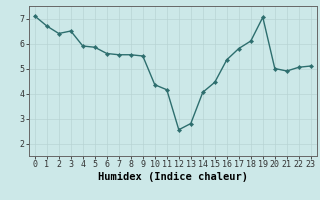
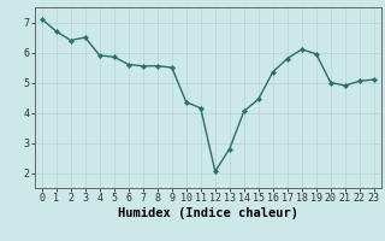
12: 2.55 -> 2.05
19: 7.05 -> 5.95
